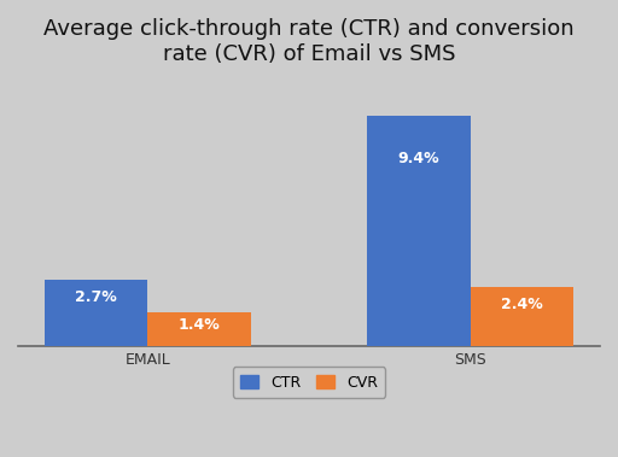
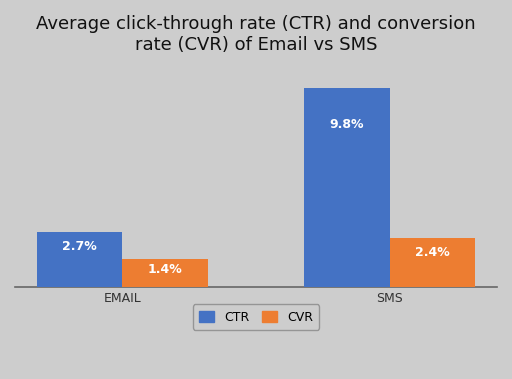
CTR/SMS: 9.4% -> 9.8%
